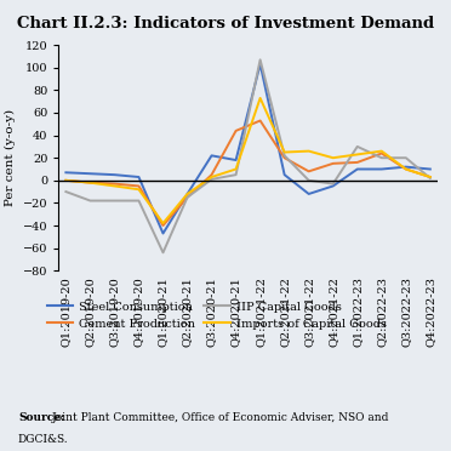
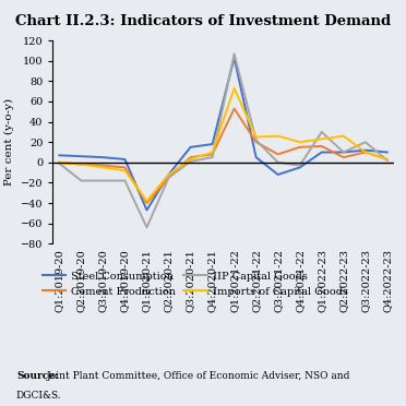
IIP Capital Goods/Q1:2019-20: -10 -> -1
Steel Consumption/Q3:2020-21: 22 -> 15
Cement Production/Q4:2020-21: 44 -> 8
Cement Production/Q2:2022-23: 24 -> 5
IIP Capital Goods/Q2:2022-23: 20 -> 10
